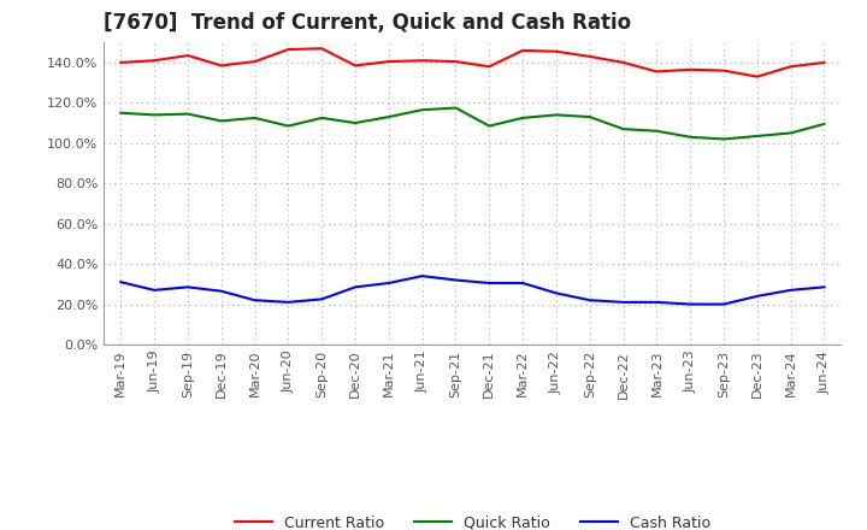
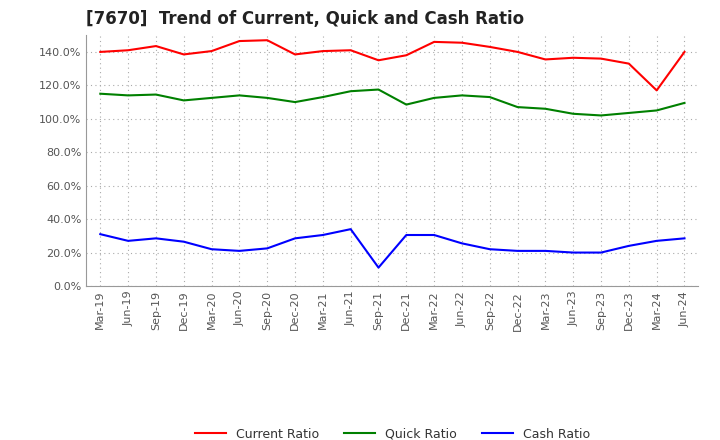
Quick Ratio/Jun-20: 108% -> 114%
Current Ratio/Sep-21: 140% -> 135%
Cash Ratio/Sep-21: 32% -> 11%
Current Ratio/Mar-24: 138% -> 117%
